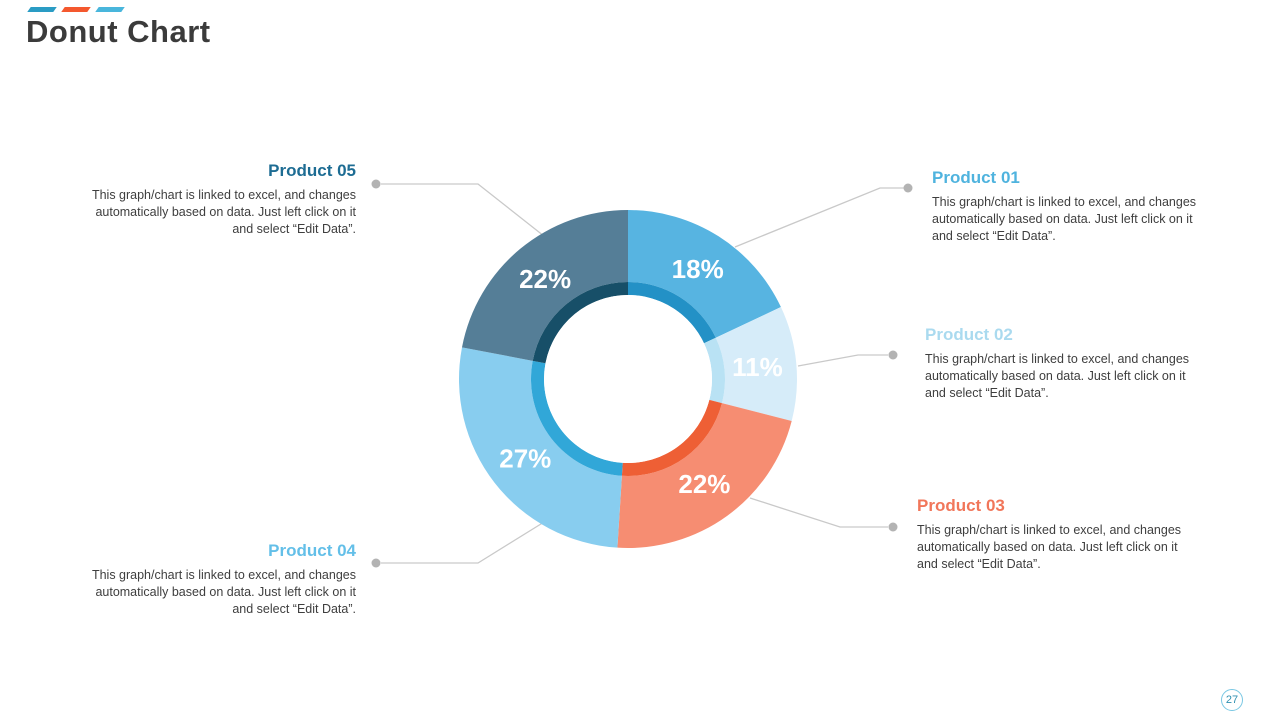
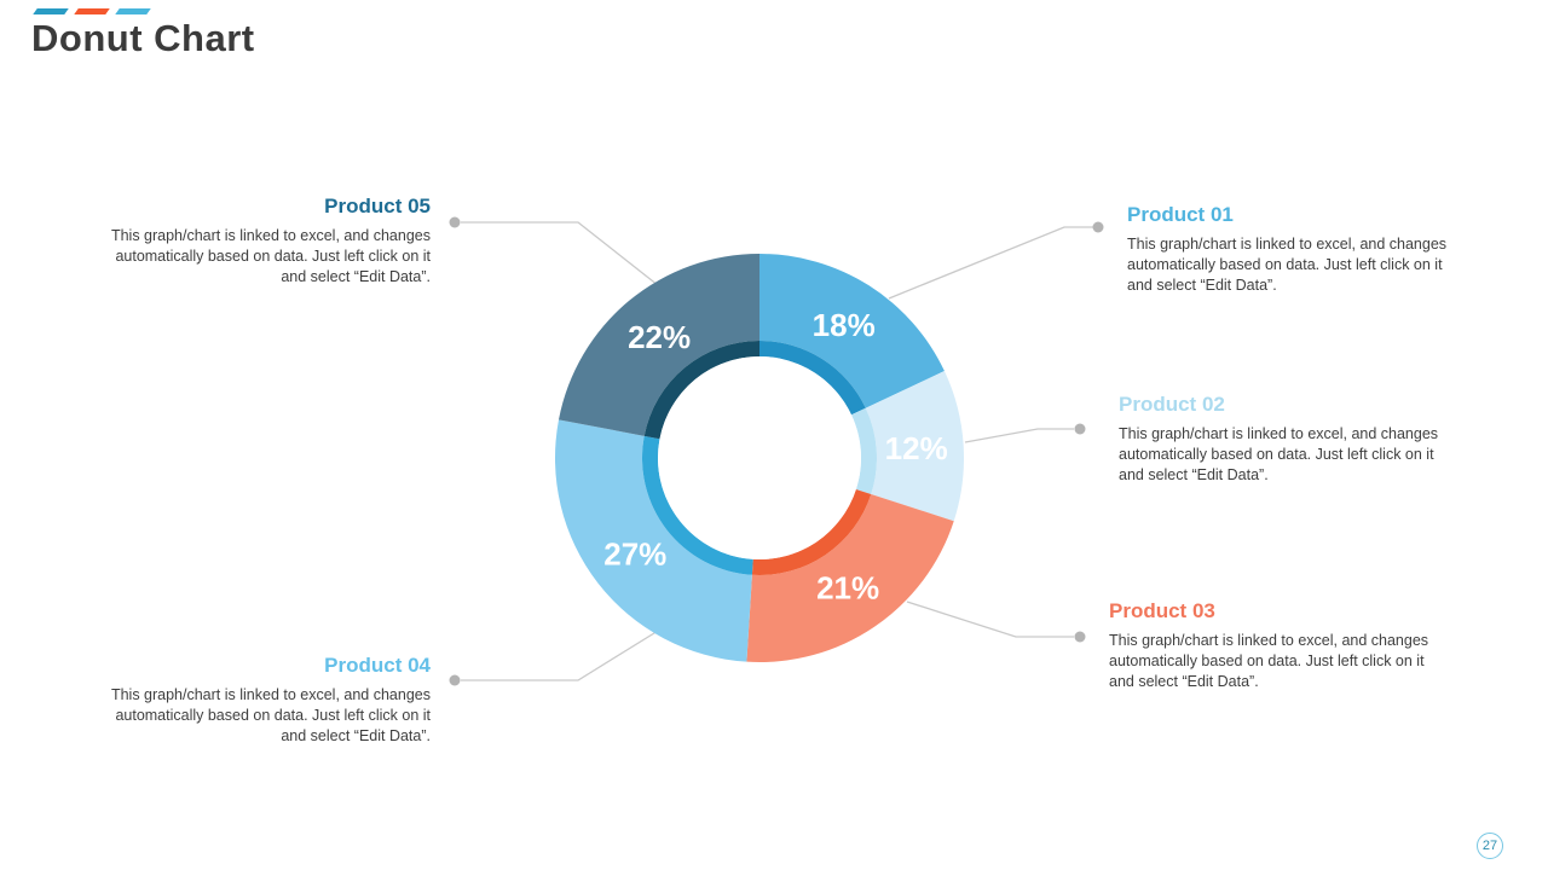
Product 02: 11% -> 12%
Product 03: 22% -> 21%
